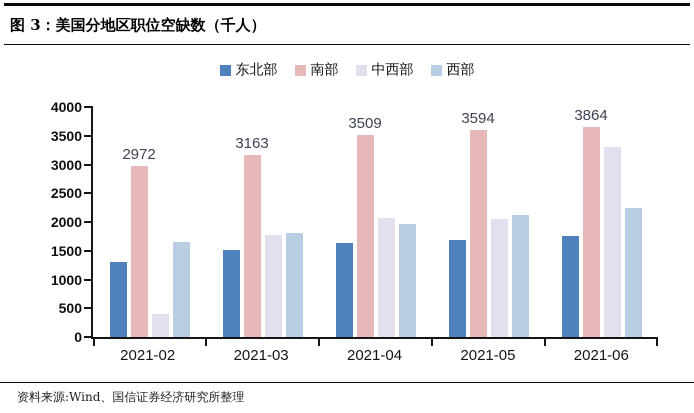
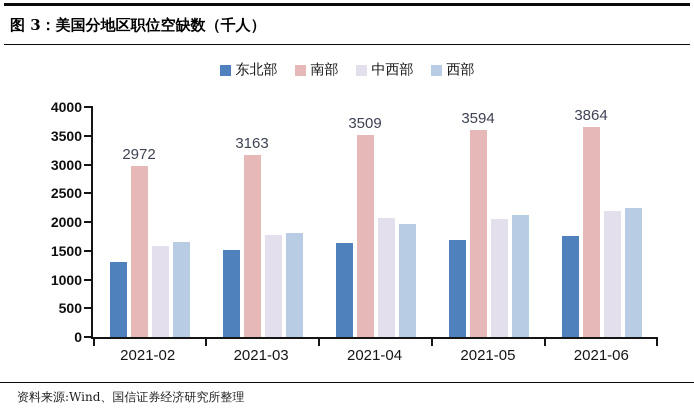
中西部/2021-02: 400 -> 1600
中西部/2021-06: 3300 -> 2200
